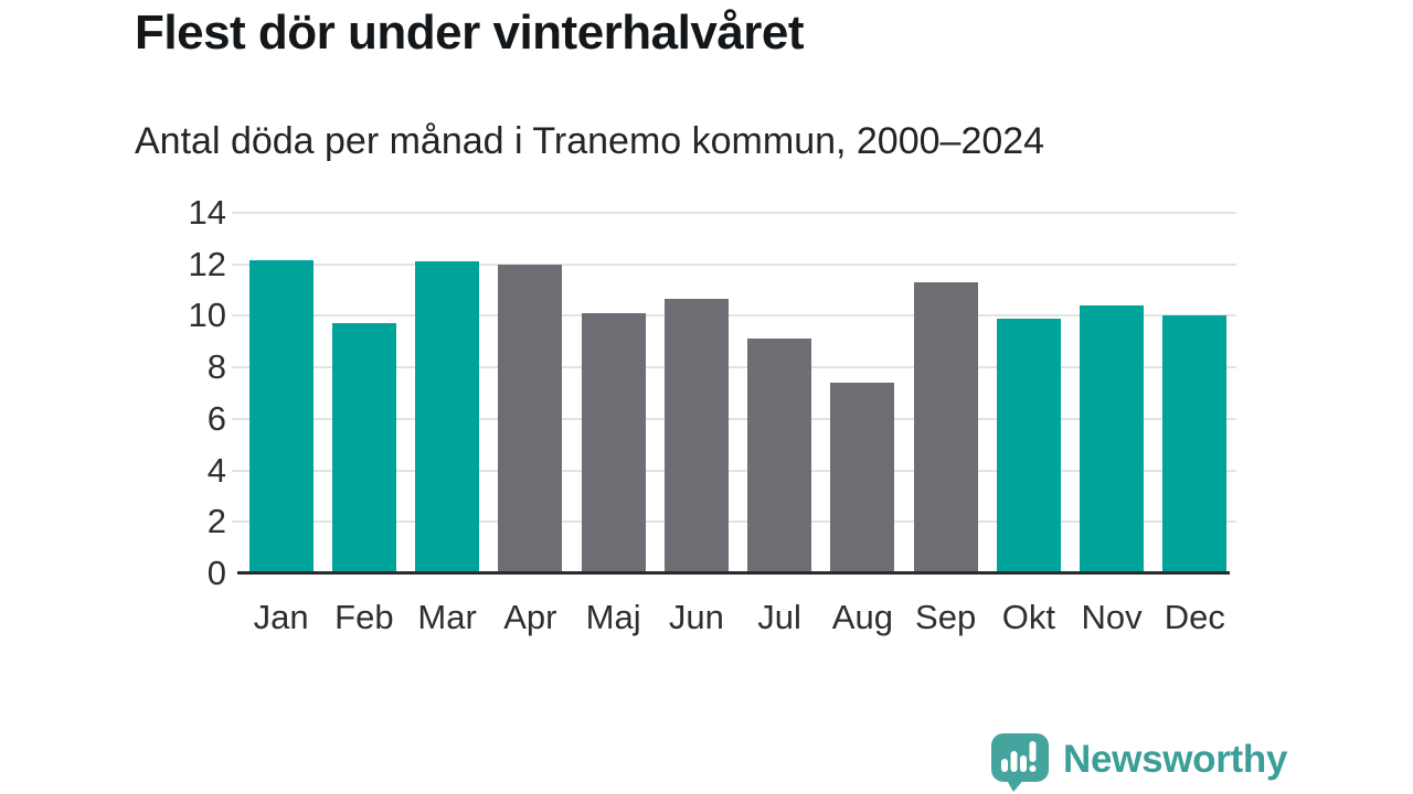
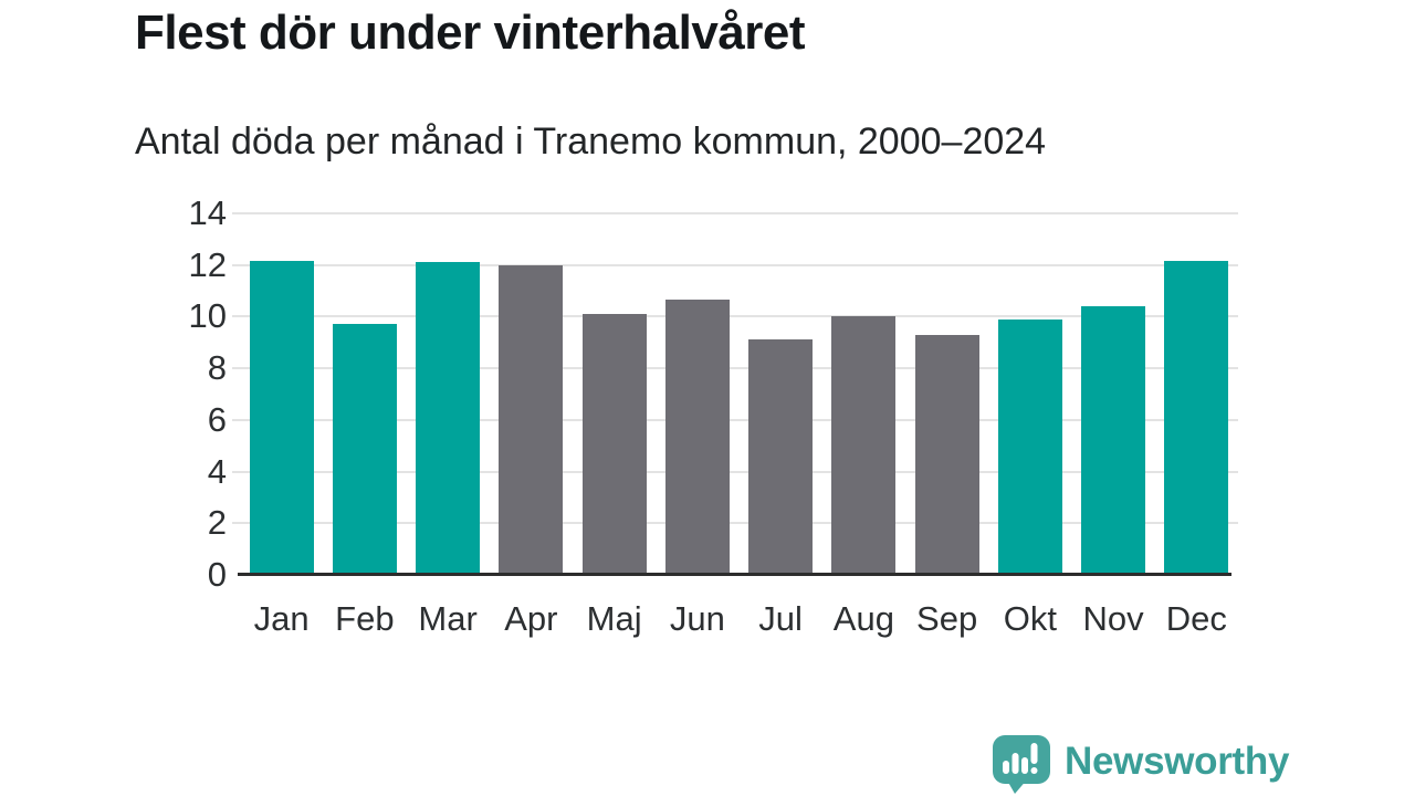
Aug: 7.4 -> 10.0
Sep: 11.3 -> 9.3
Dec: 10.0 -> 12.2
